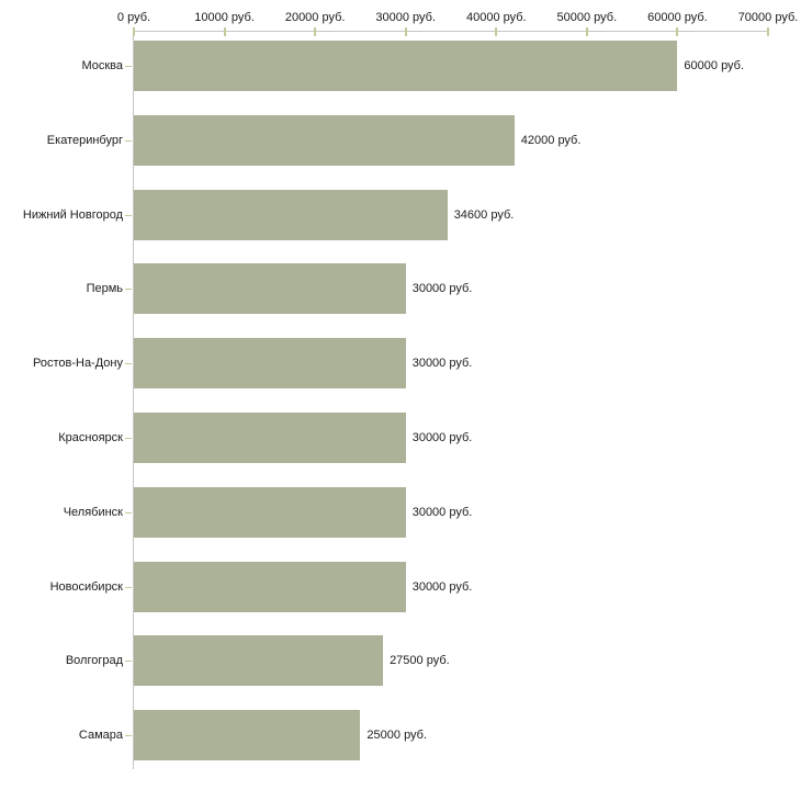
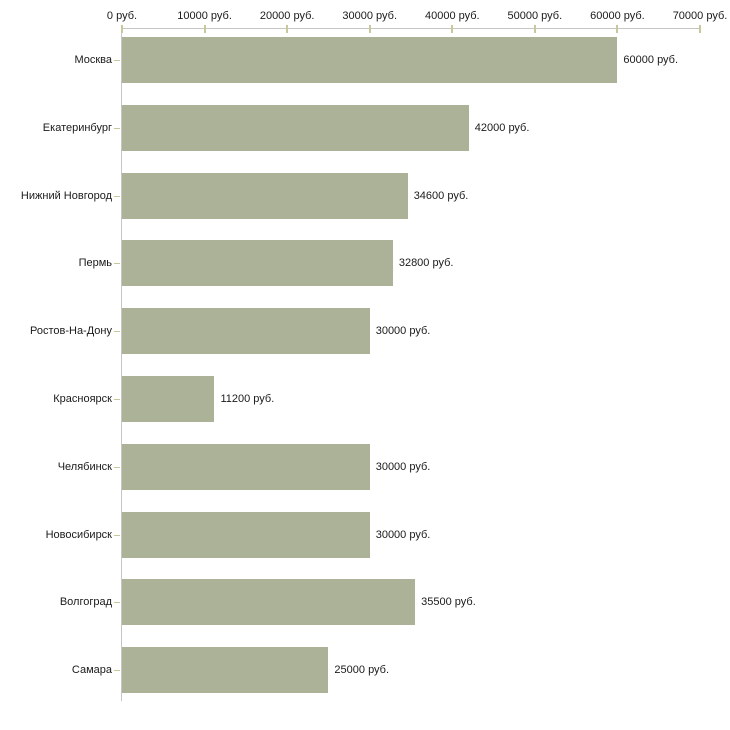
Пермь: 30000 -> 32800
Красноярск: 30000 -> 11200
Волгоград: 27500 -> 35500
